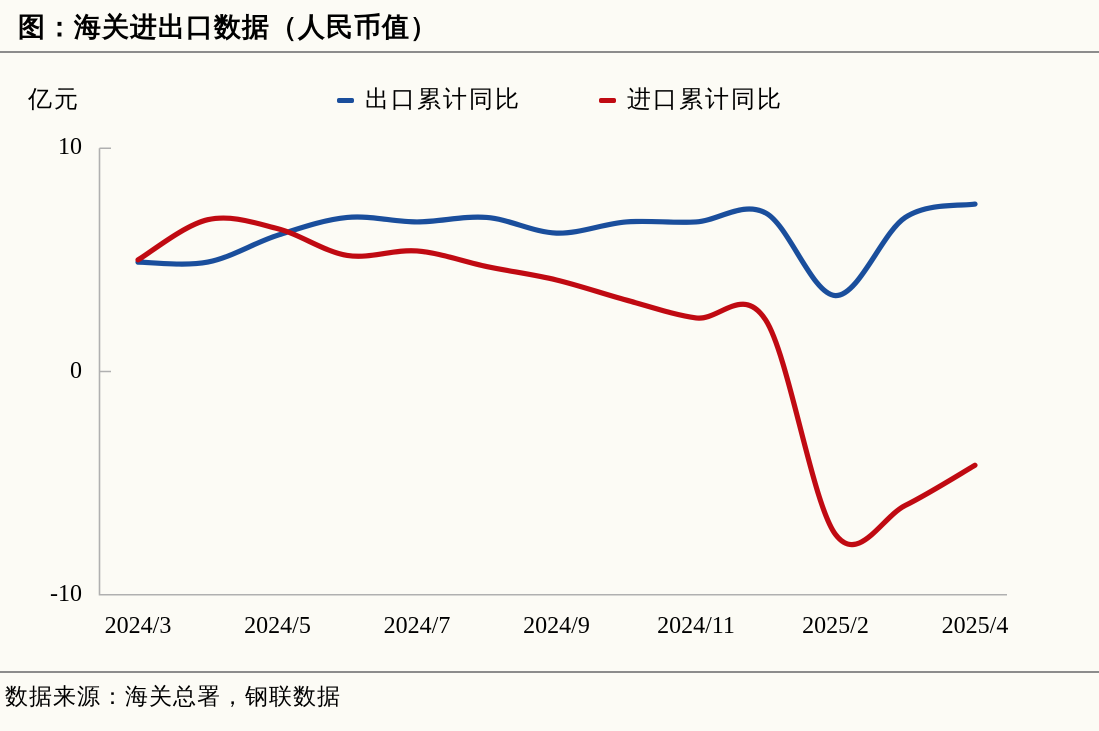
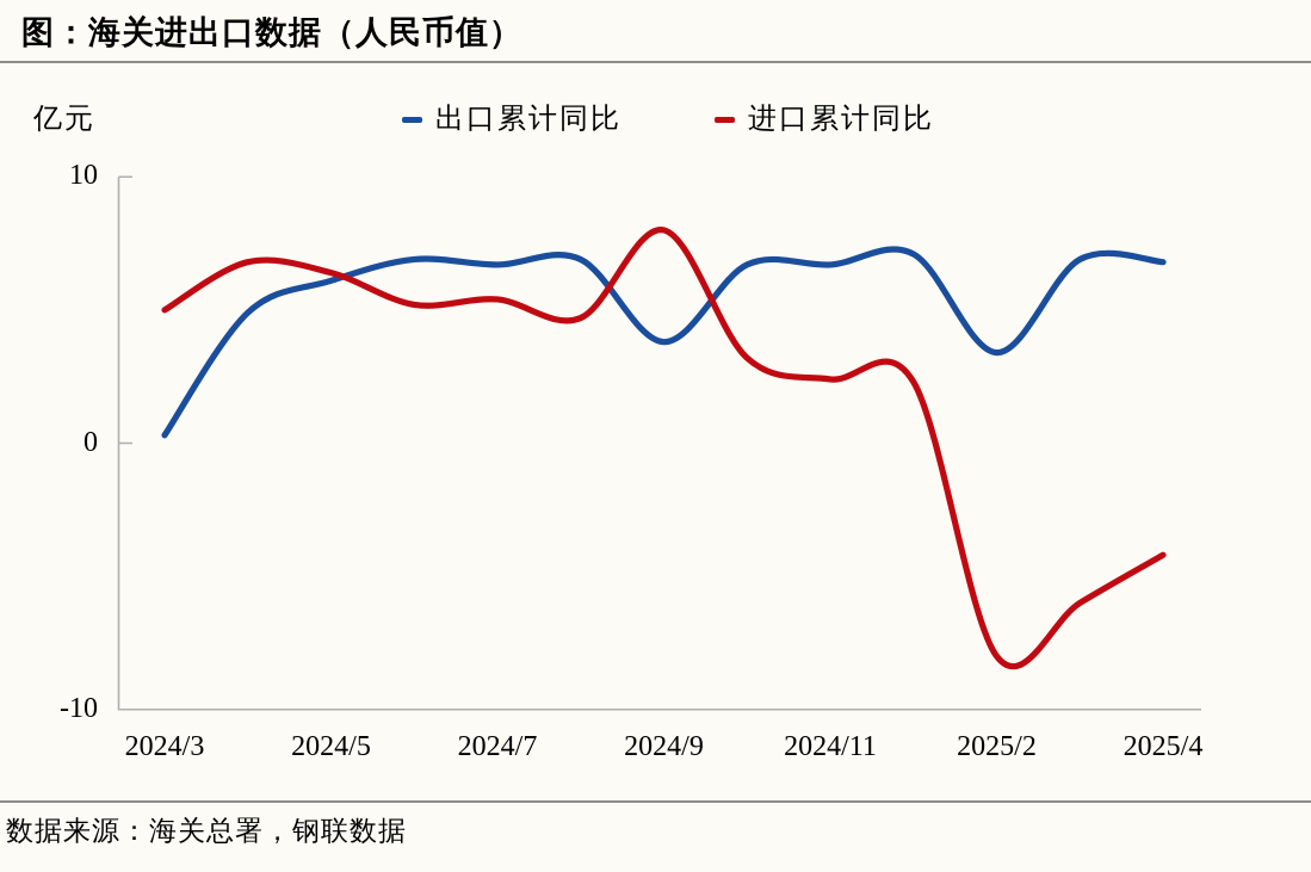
出口累计同比/2024/3: 4.9 -> 0.3
出口累计同比/2024/9: 6.2 -> 3.8
进口累计同比/2024/9: 4.1 -> 8.0
进口累计同比/2025/2: -7.3 -> -8.0
出口累计同比/2025/4: 7.5 -> 6.8
